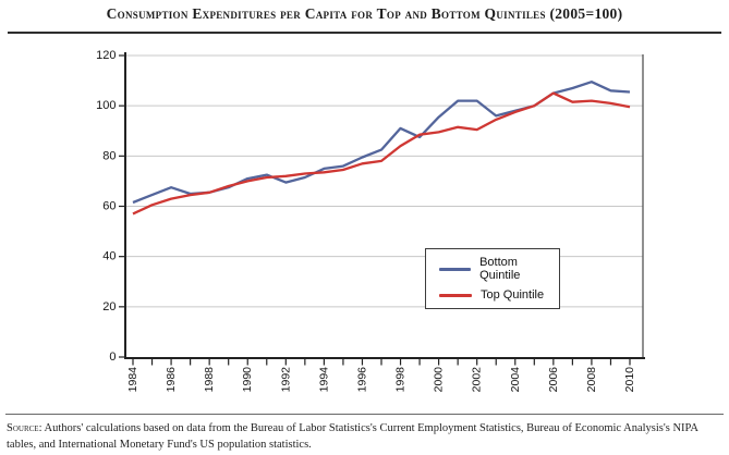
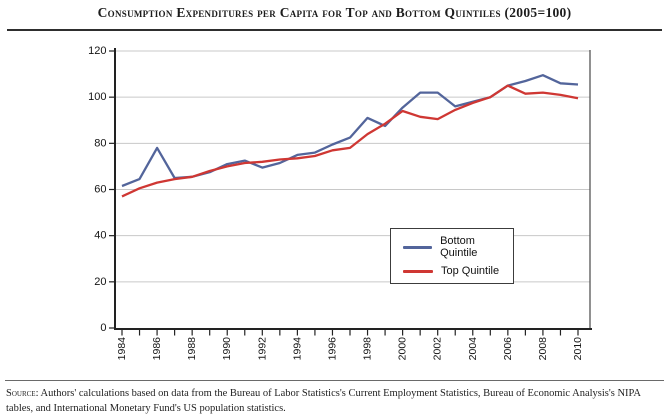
Bottom Quintile/1986: 68 -> 78
Top Quintile/2000: 90 -> 94
